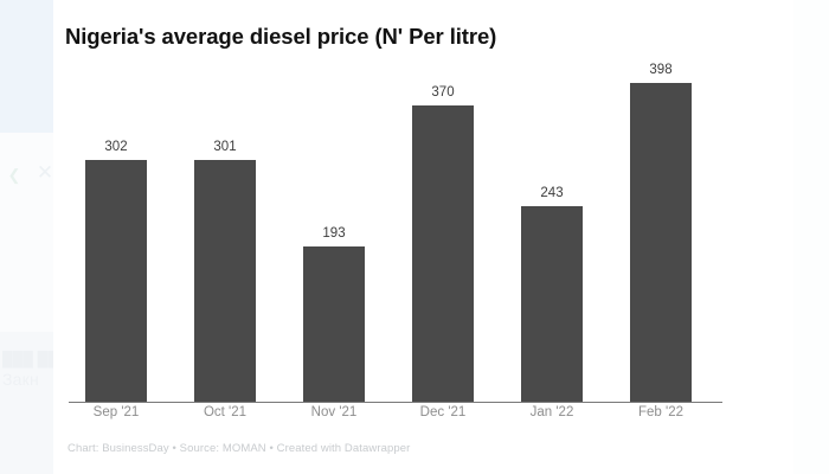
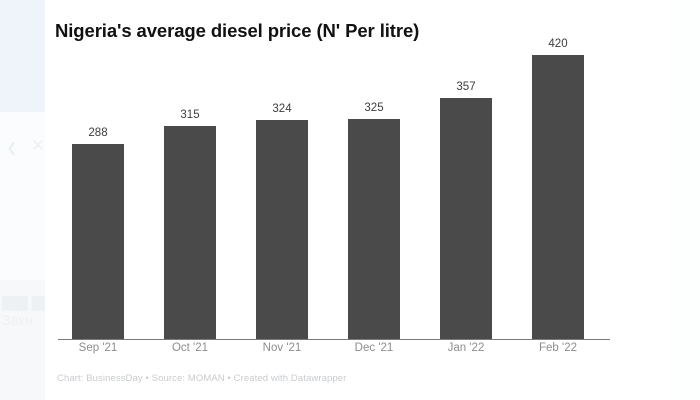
Sep '21: 302 -> 288
Oct '21: 301 -> 315
Nov '21: 193 -> 324
Dec '21: 370 -> 325
Jan '22: 243 -> 357
Feb '22: 398 -> 420
